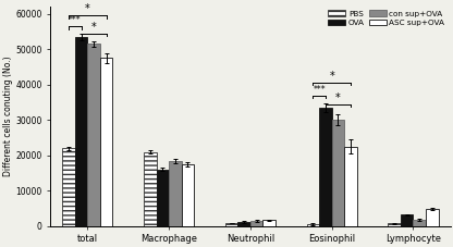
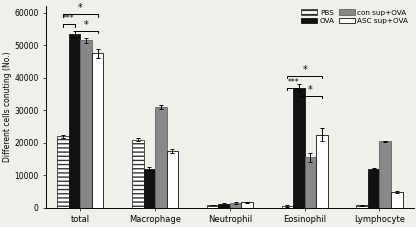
OVA/Macrophage: 16000 -> 12000
con sup+OVA/Macrophage: 18500 -> 31000
OVA/Eosinophil: 33500 -> 37000
con sup+OVA/Eosinophil: 30000 -> 15500
OVA/Lymphocyte: 3200 -> 12000
con sup+OVA/Lymphocyte: 1800 -> 20500
